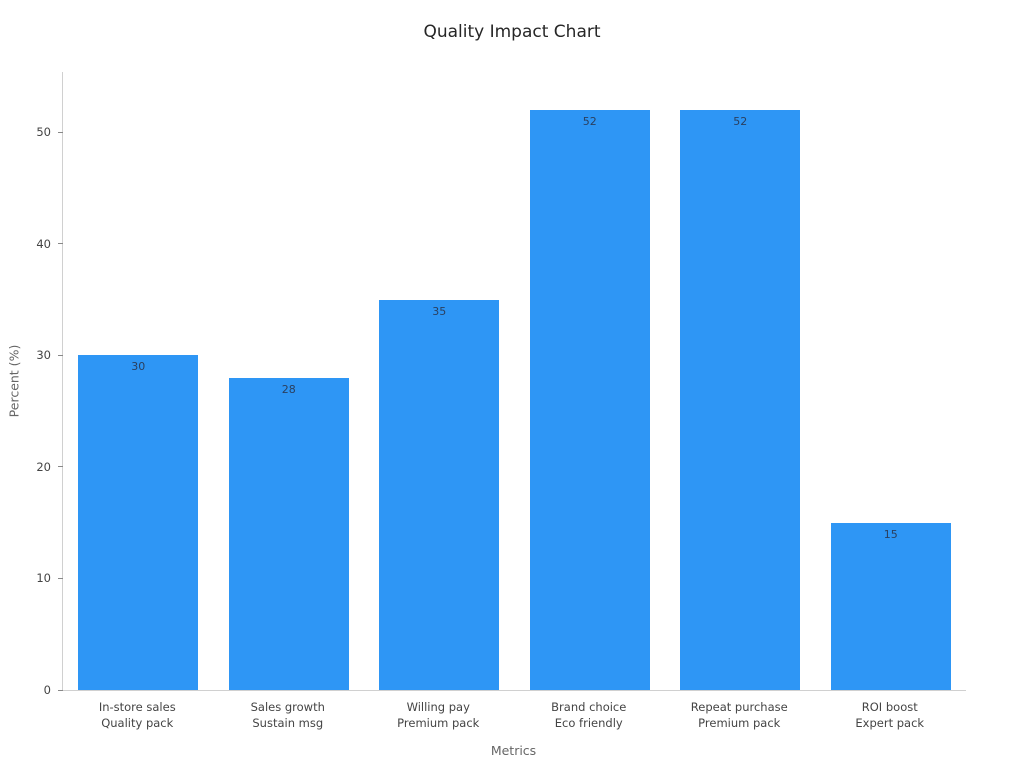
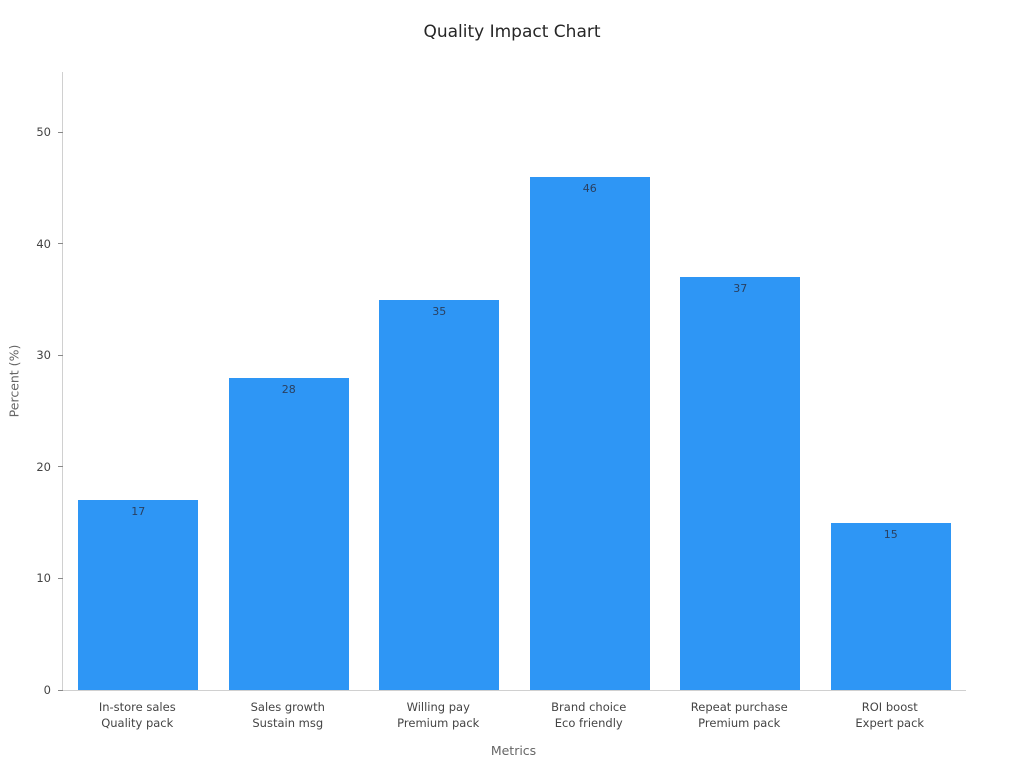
In-store sales Quality pack: 30 -> 17
Brand choice Eco friendly: 52 -> 46
Repeat purchase Premium pack: 52 -> 37
